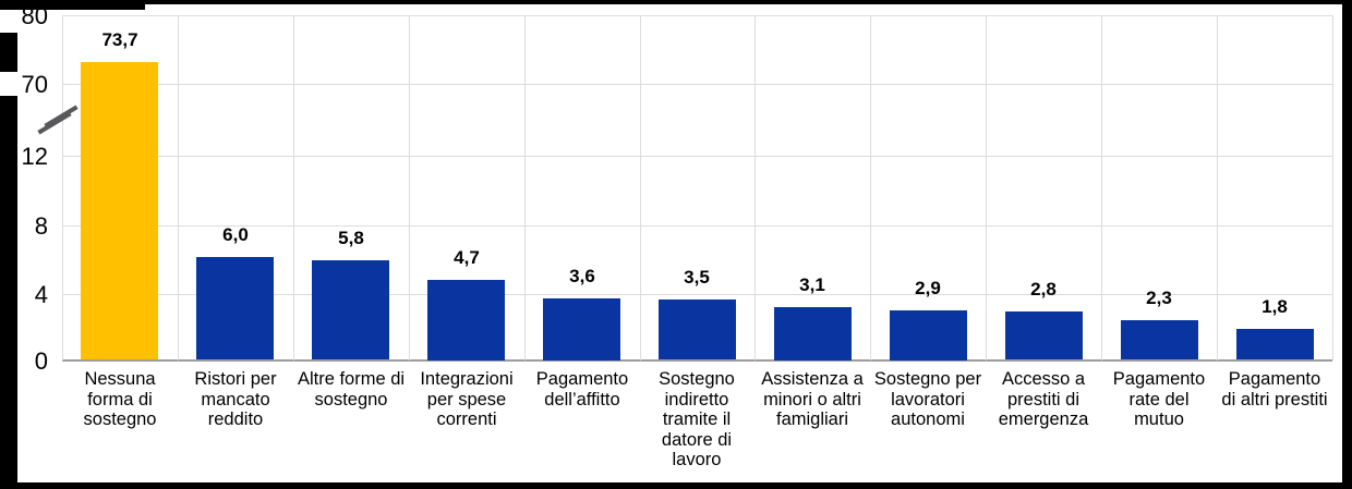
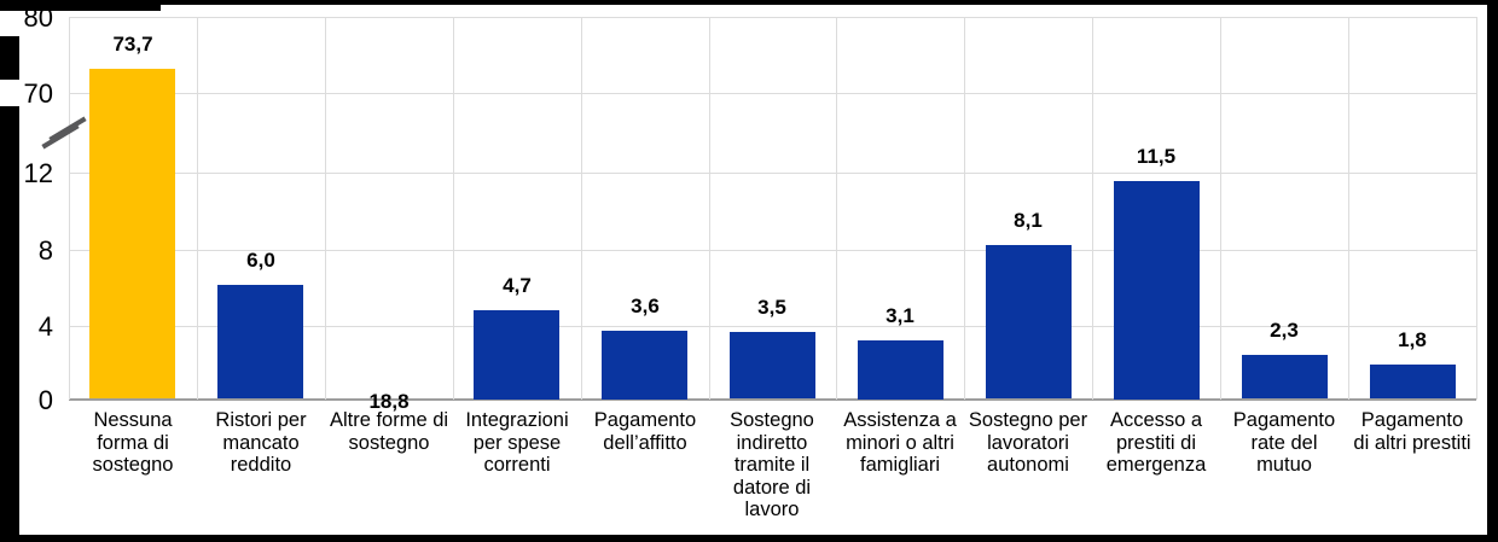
Altre forme di sostegno: 5,8 -> 18,8
Sostegno per lavoratori autonomi: 2,9 -> 8,1
Accesso a prestiti di emergenza: 2,8 -> 11,5
